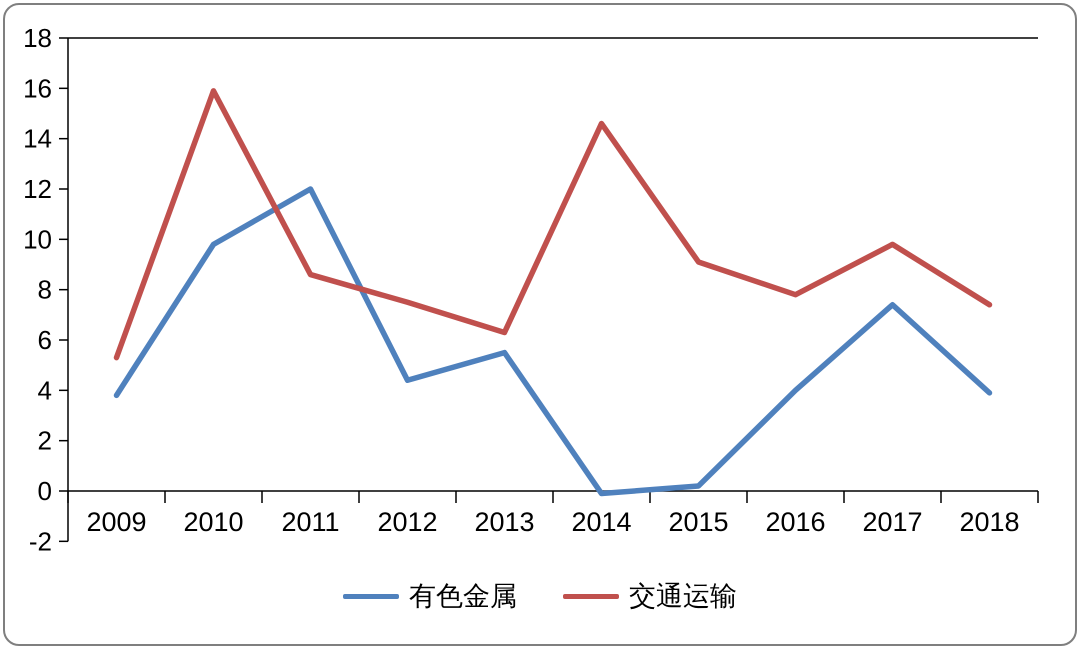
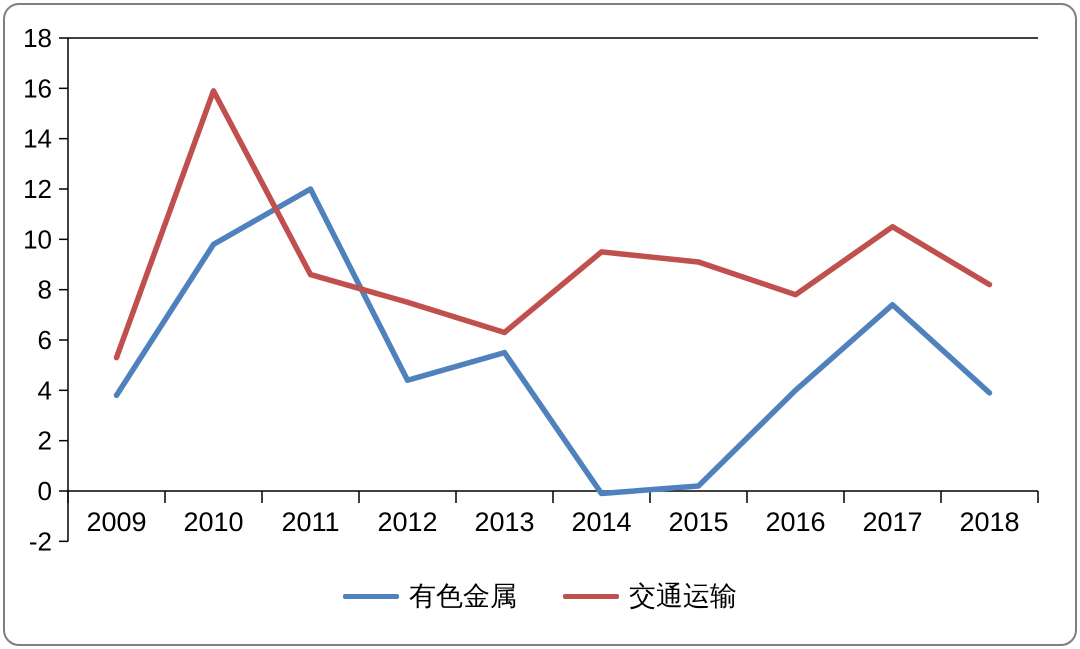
交通运输/2014: 14.6 -> 9.5
交通运输/2017: 9.8 -> 10.5
交通运输/2018: 7.4 -> 8.2
